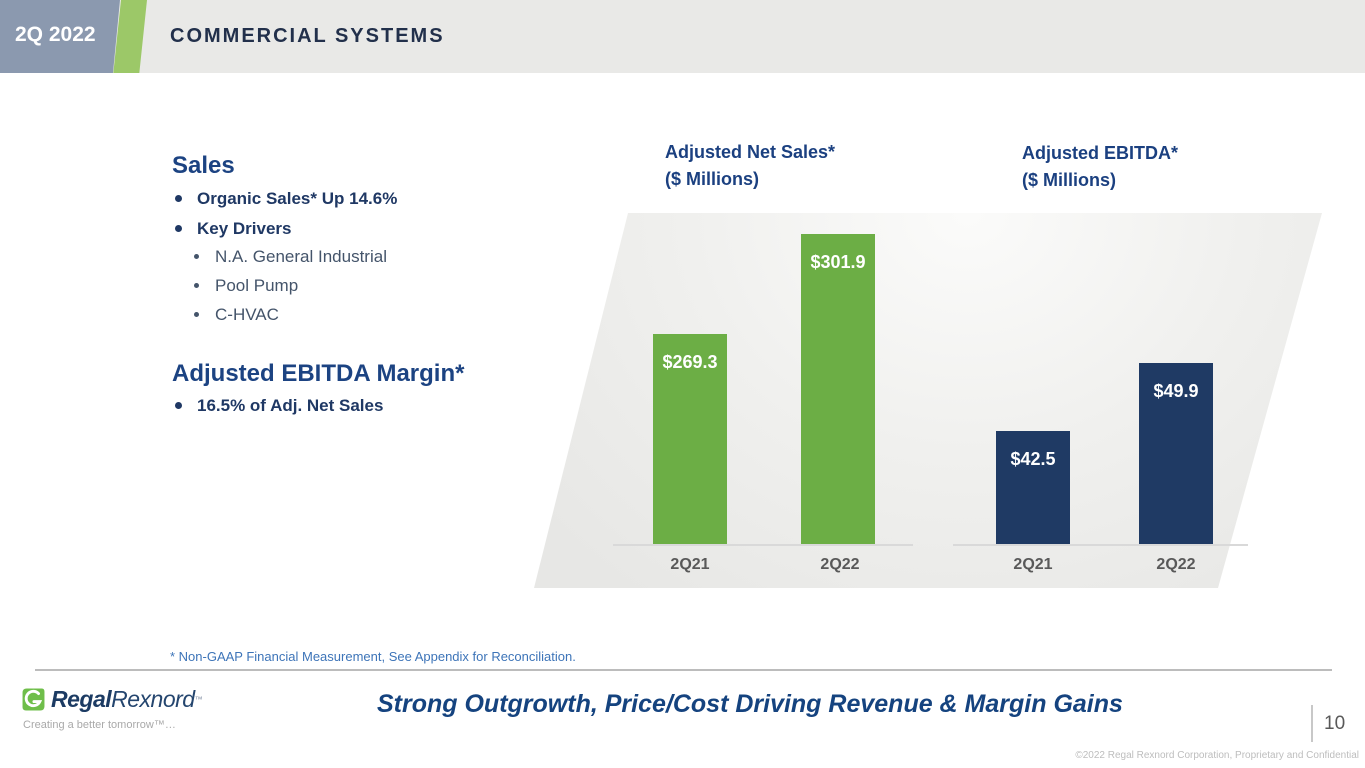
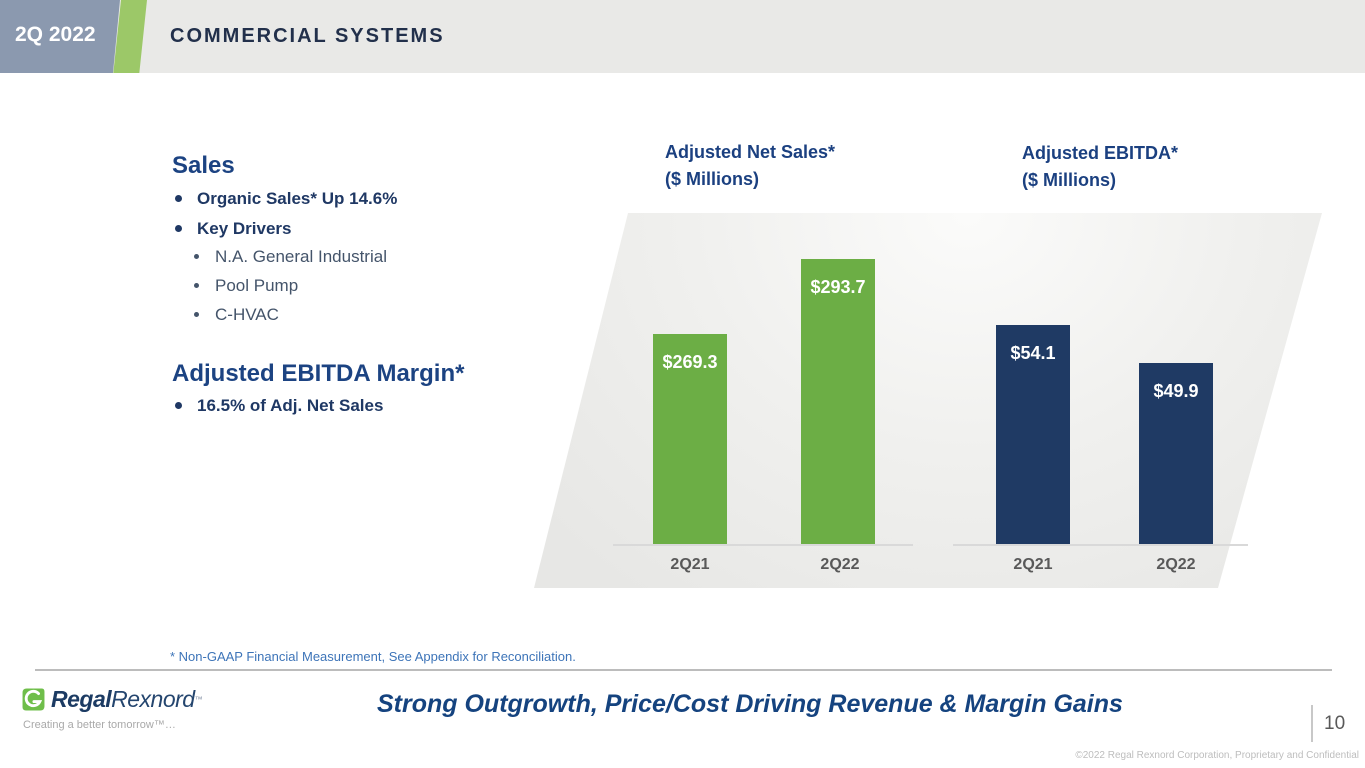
Adjusted Net Sales*/2Q22: $301.9 -> $293.7
Adjusted EBITDA*/2Q21: $42.5 -> $54.1
